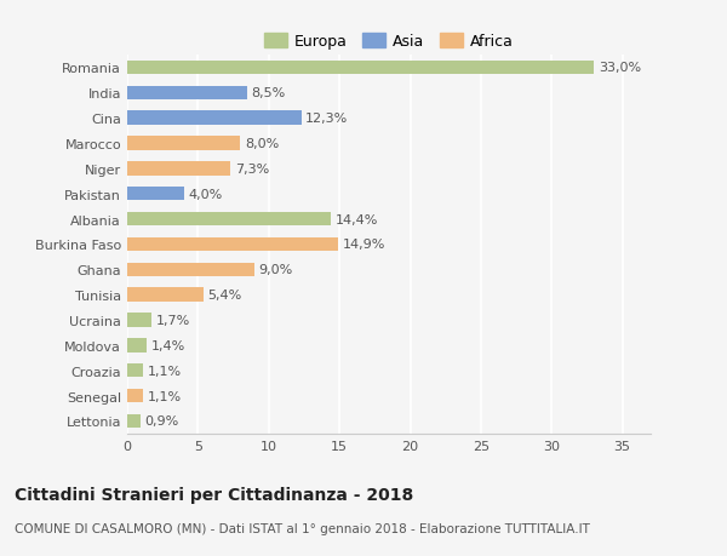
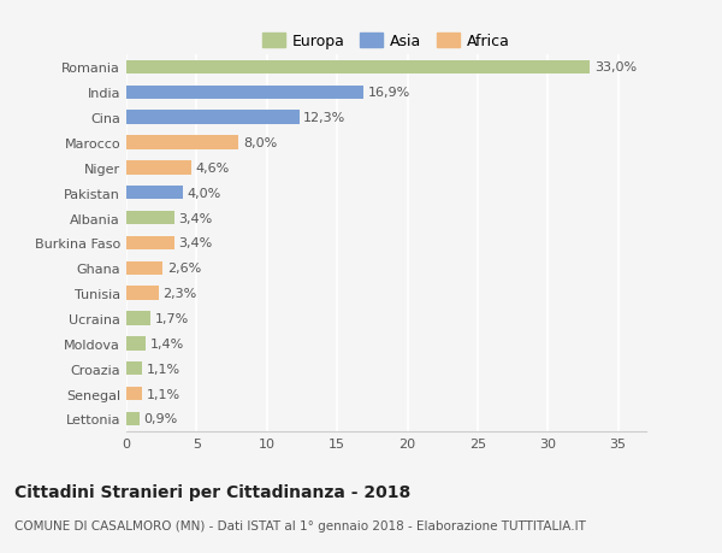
India: 8,5% -> 16,9%
Niger: 7,3% -> 4,6%
Albania: 14,4% -> 3,4%
Burkina Faso: 14,9% -> 3,4%
Ghana: 9,0% -> 2,6%
Tunisia: 5,4% -> 2,3%
